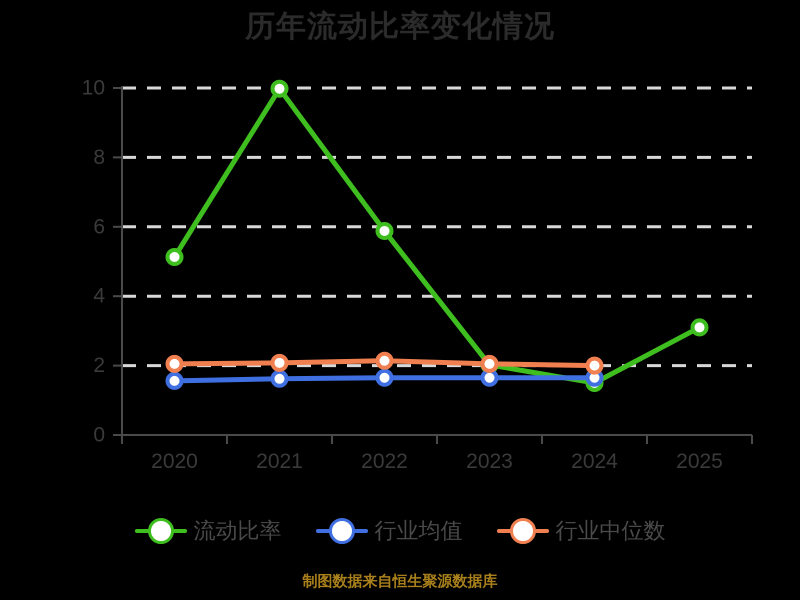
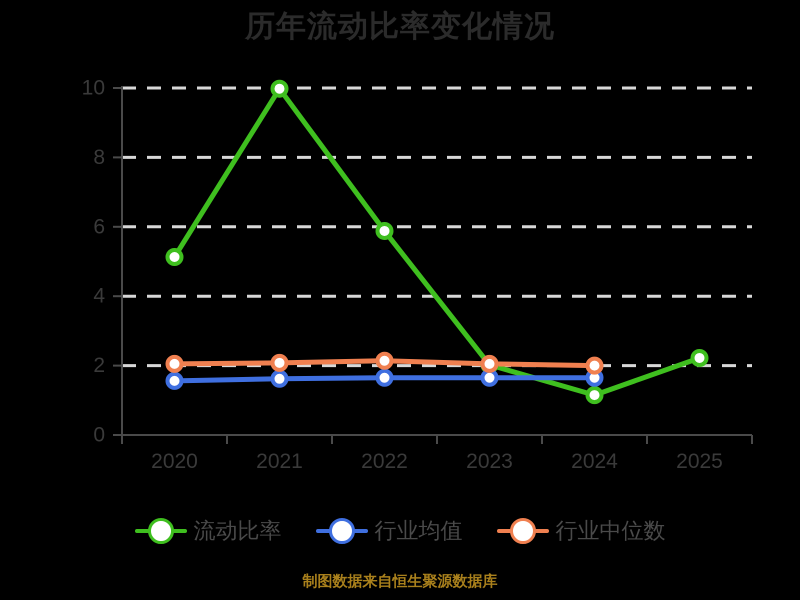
流动比率/2024: 1.5 -> 1.1
流动比率/2025: 3.1 -> 2.2
